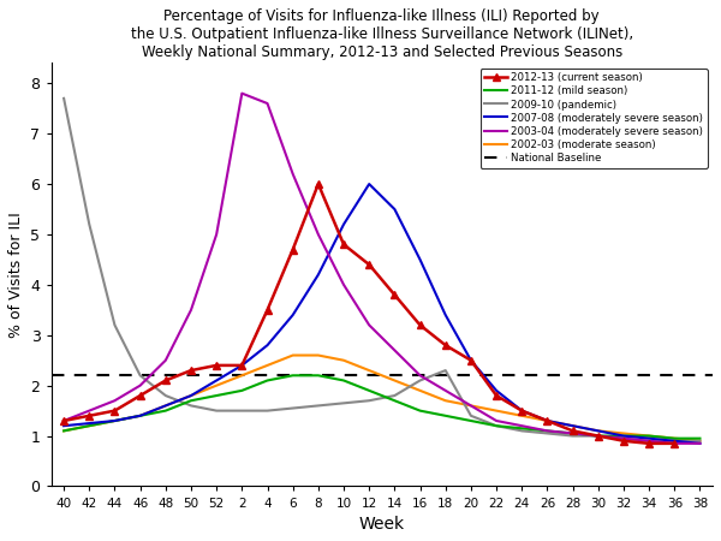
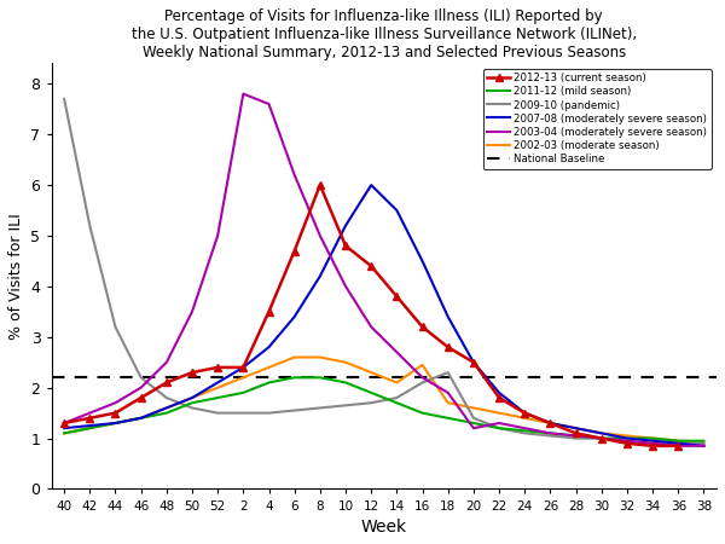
2002-03 (moderate season)/16: 1.90 -> 2.45
2003-04 (moderately severe season)/20: 1.60 -> 1.20
